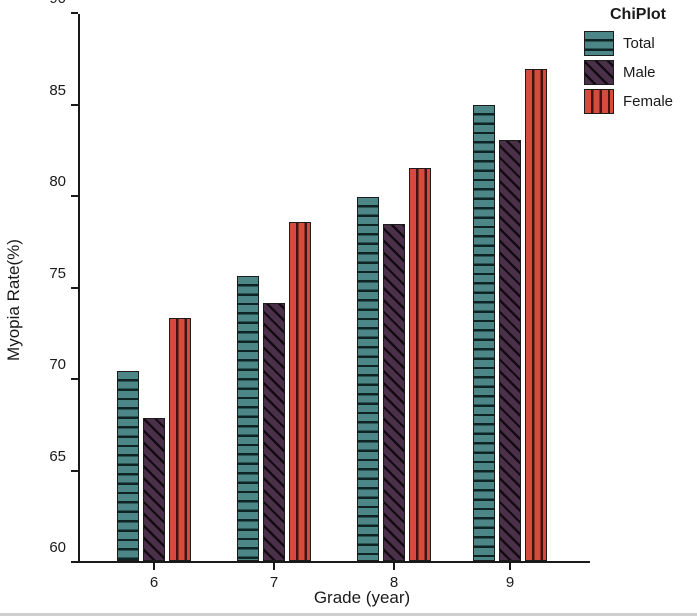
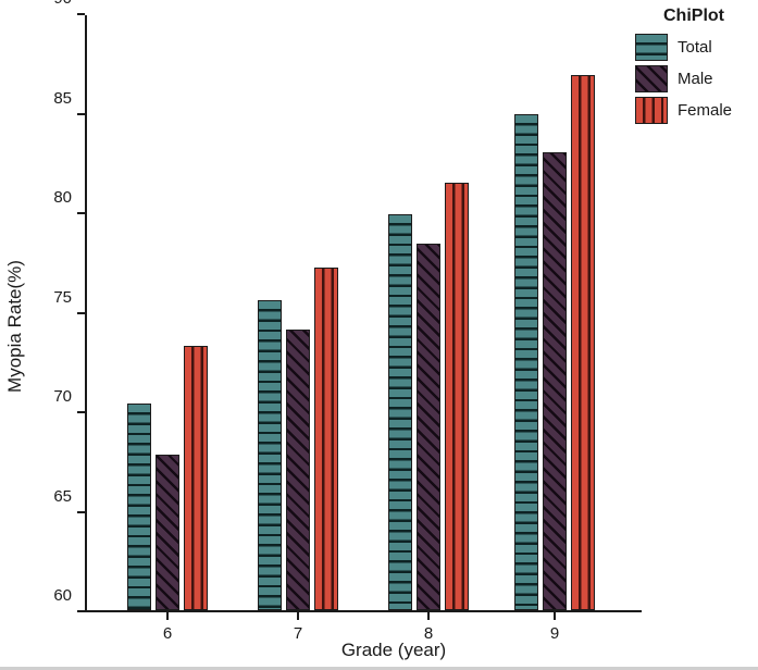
Female/7: 78.5 -> 77.2
